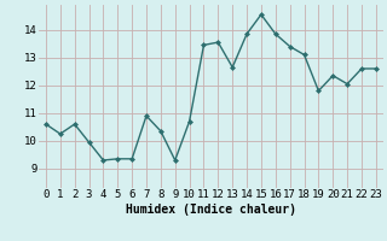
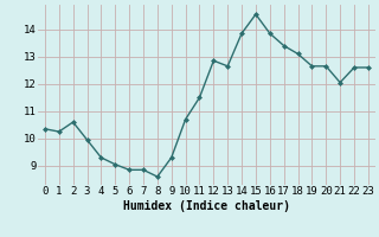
0: 10.60 -> 10.35
5: 9.35 -> 9.05
6: 9.35 -> 8.85
7: 10.90 -> 8.85
8: 10.35 -> 8.60
11: 13.45 -> 11.50
12: 13.55 -> 12.85
19: 11.80 -> 12.65
20: 12.35 -> 12.65
